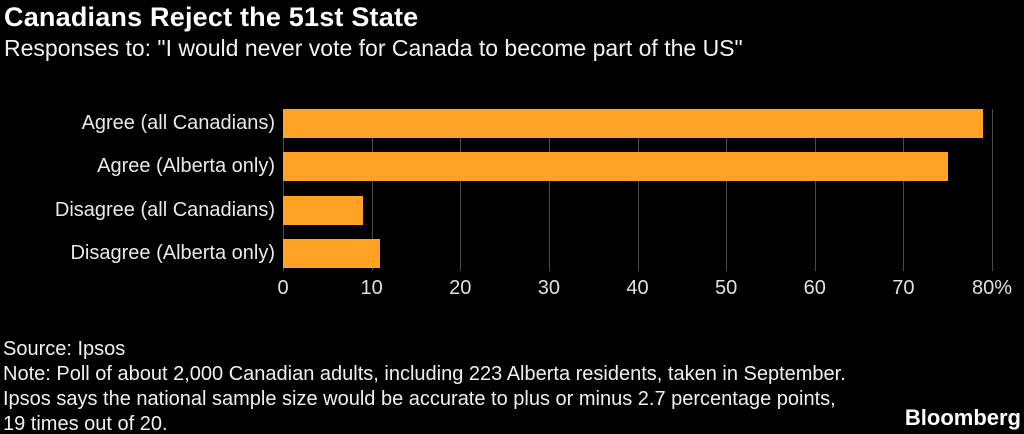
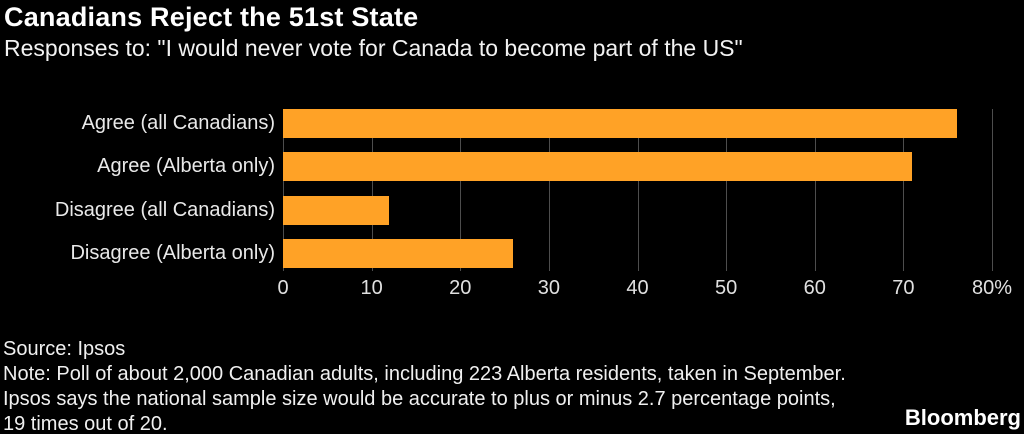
Agree (all Canadians): 79% -> 76%
Agree (Alberta only): 75% -> 71%
Disagree (all Canadians): 9% -> 12%
Disagree (Alberta only): 11% -> 26%
